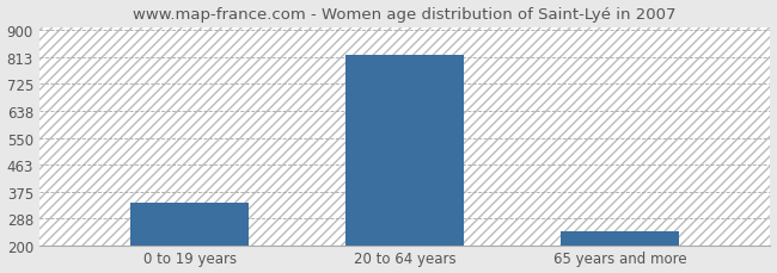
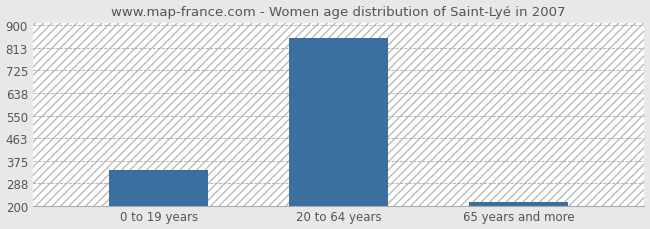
20 to 64 years: 820 -> 851
65 years and more: 245 -> 215
